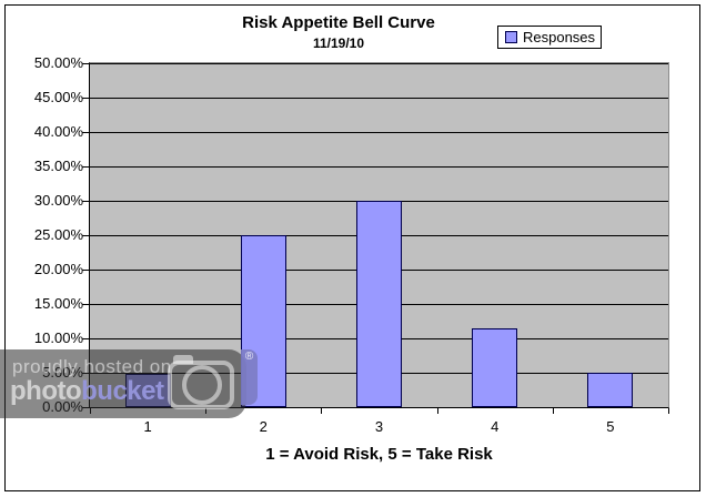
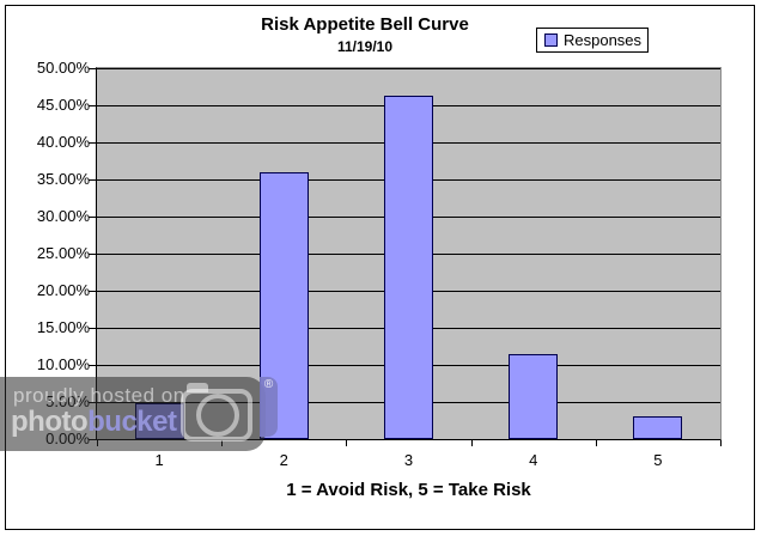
2: 25% -> 36%
3: 30% -> 46%
5: 5% -> 3%
